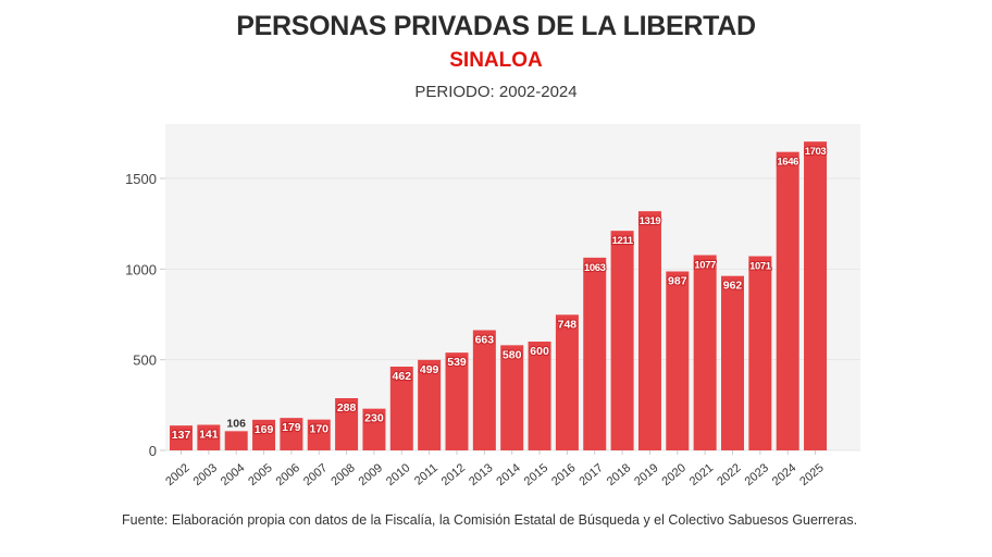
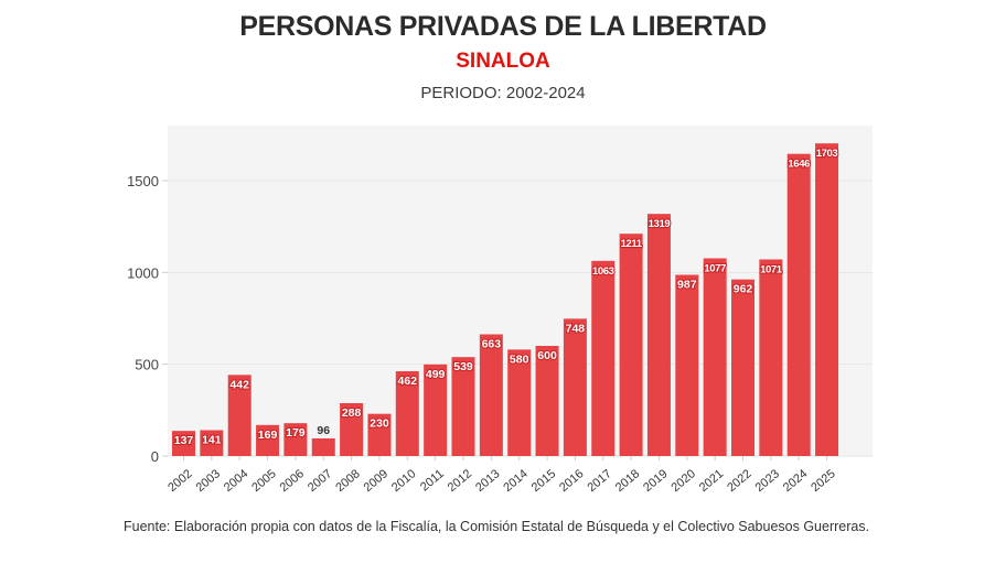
2004: 106 -> 442
2007: 170 -> 96
